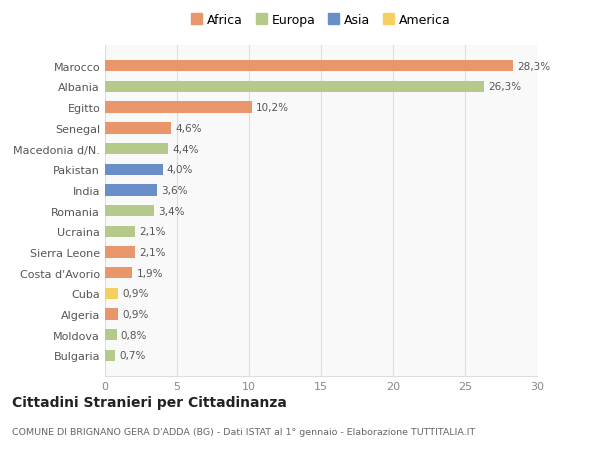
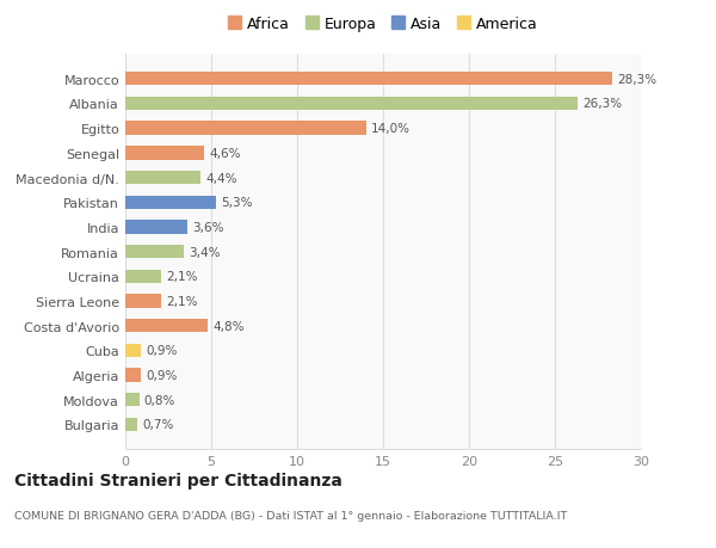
Egitto: 10,2% -> 14,0%
Pakistan: 4,0% -> 5,3%
Costa d'Avorio: 1,9% -> 4,8%
